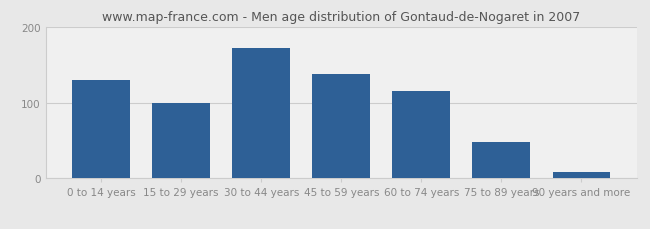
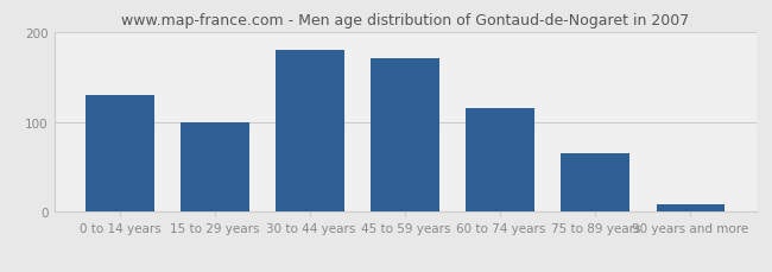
30 to 44 years: 172 -> 180
45 to 59 years: 138 -> 170
75 to 89 years: 48 -> 65
